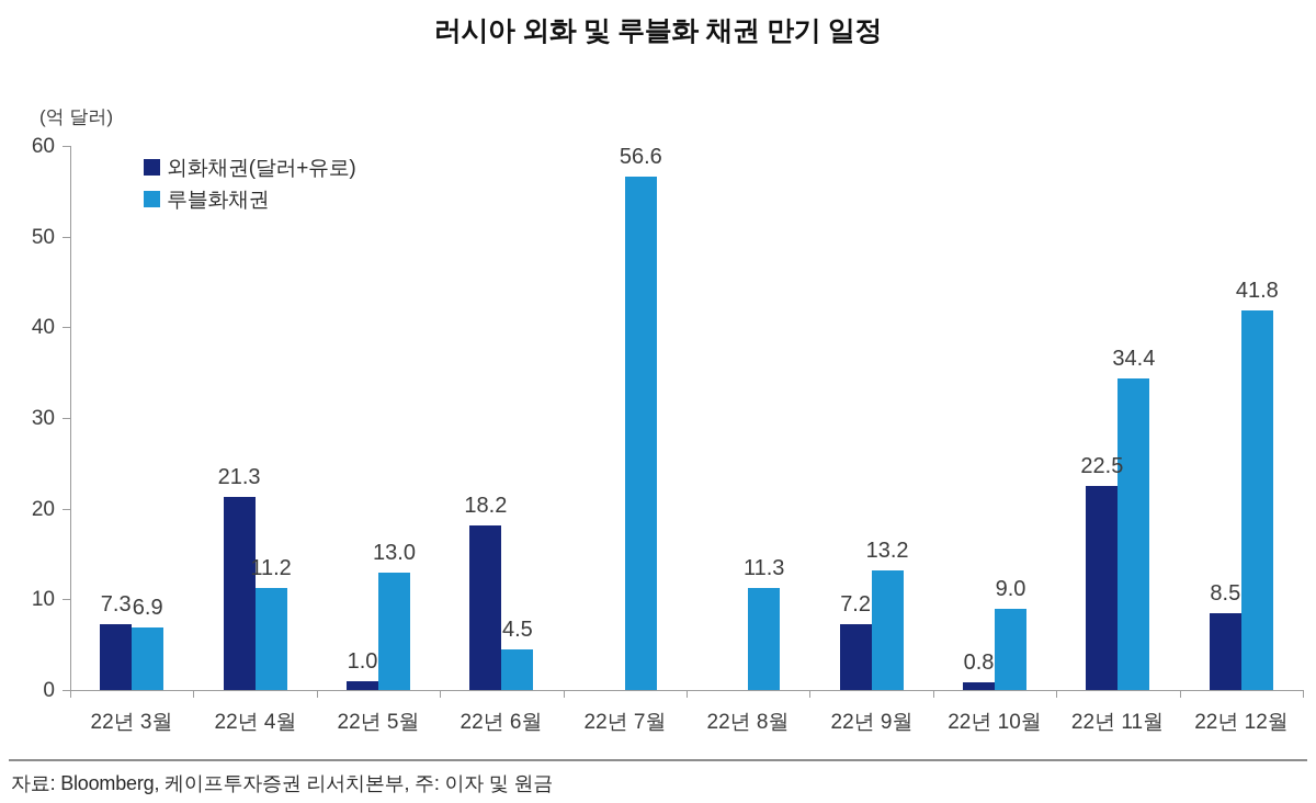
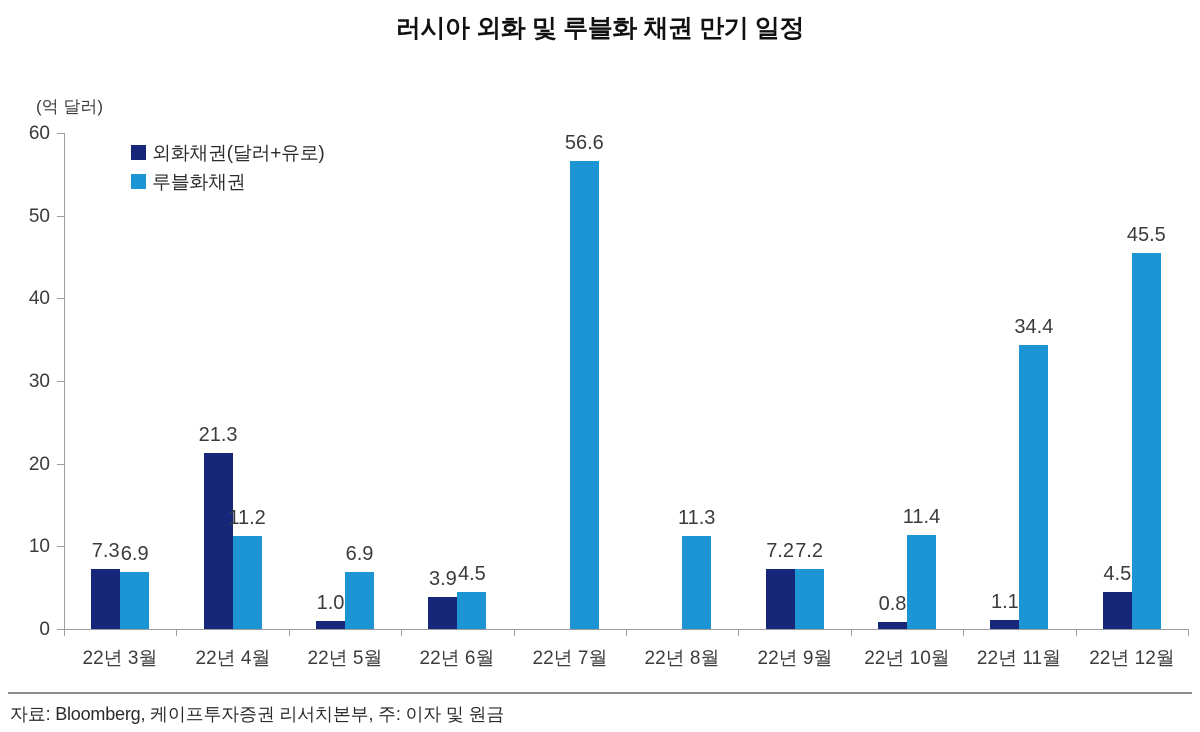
루블화채권/22년 5월: 13.0 -> 6.9
외화채권(달러+유로)/22년 6월: 18.2 -> 3.9
루블화채권/22년 9월: 13.2 -> 7.2
루블화채권/22년 10월: 9.0 -> 11.4
외화채권(달러+유로)/22년 11월: 22.5 -> 1.1
외화채권(달러+유로)/22년 12월: 8.5 -> 4.5
루블화채권/22년 12월: 41.8 -> 45.5
